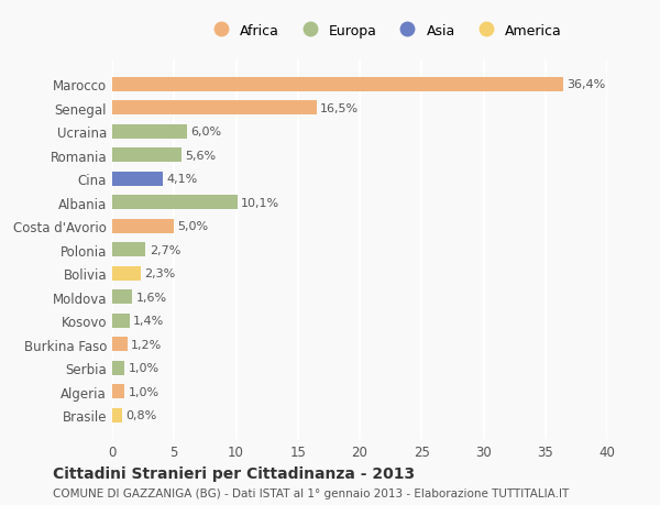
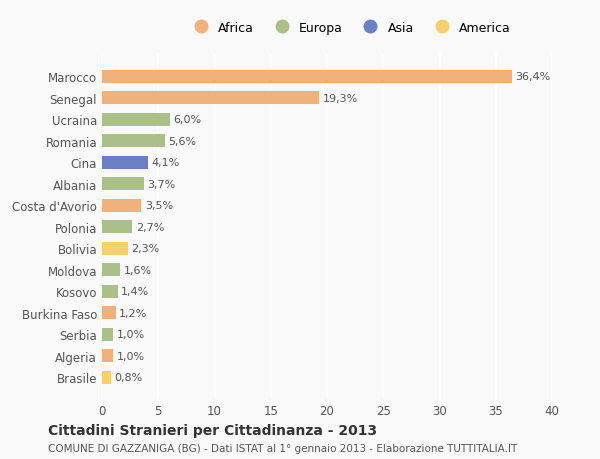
Senegal: 16,5% -> 19,3%
Albania: 10,1% -> 3,7%
Costa d'Avorio: 5,0% -> 3,5%
